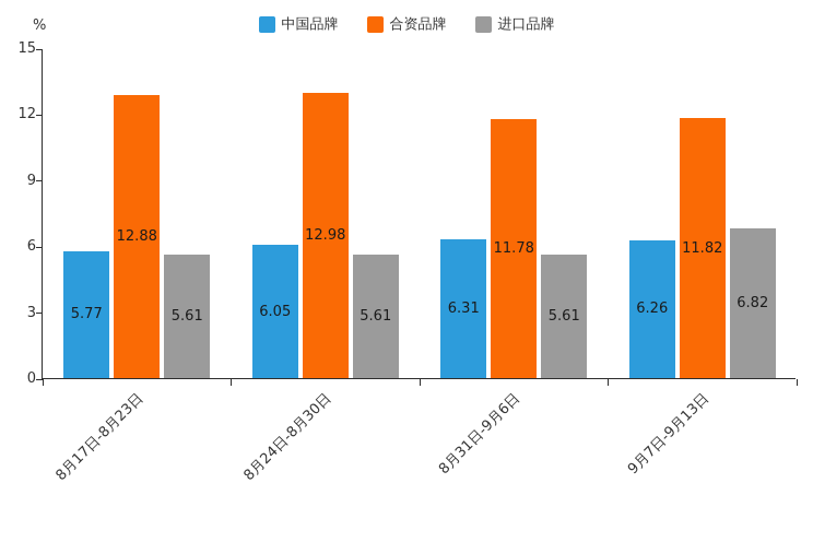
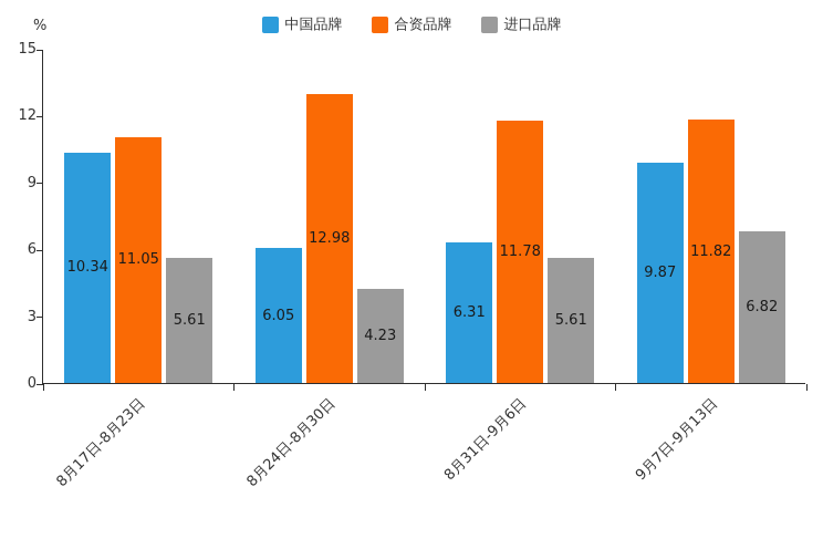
中国品牌/8月17日-8月23日: 5.77 -> 10.34
合资品牌/8月17日-8月23日: 12.88 -> 11.05
进口品牌/8月24日-8月30日: 5.61 -> 4.23
中国品牌/9月7日-9月13日: 6.26 -> 9.87
